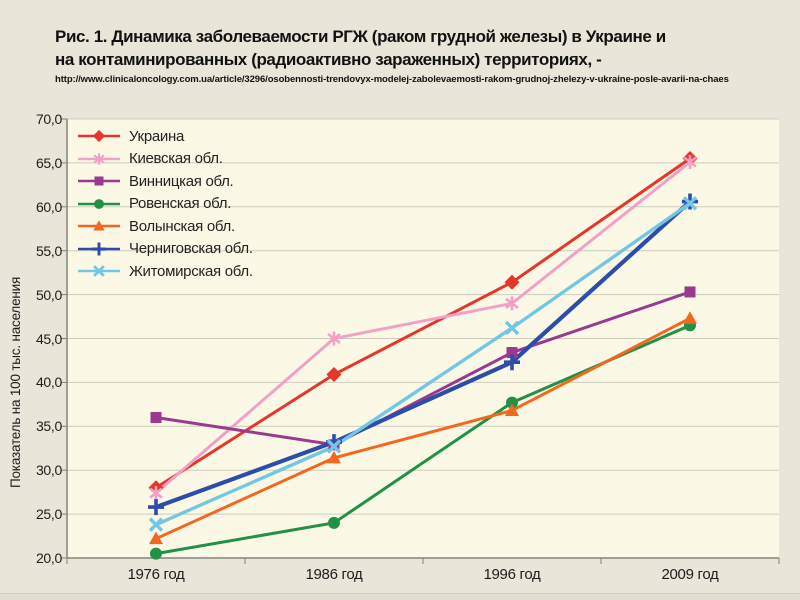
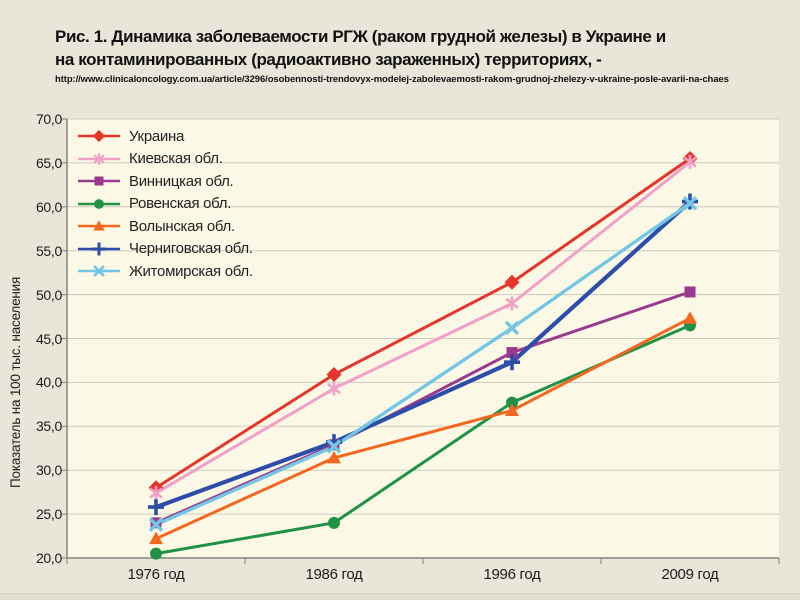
Винницкая обл./1976 год: 36 -> 24
Киевская обл./1986 год: 45 -> 39
